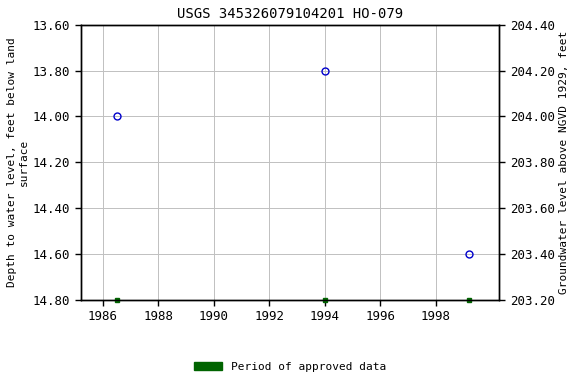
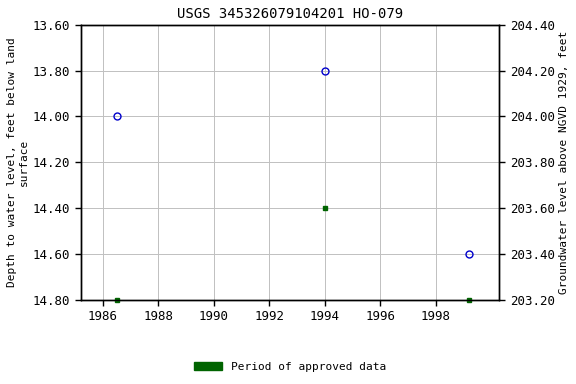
Period of approved data/1994: 14.8 -> 14.4
